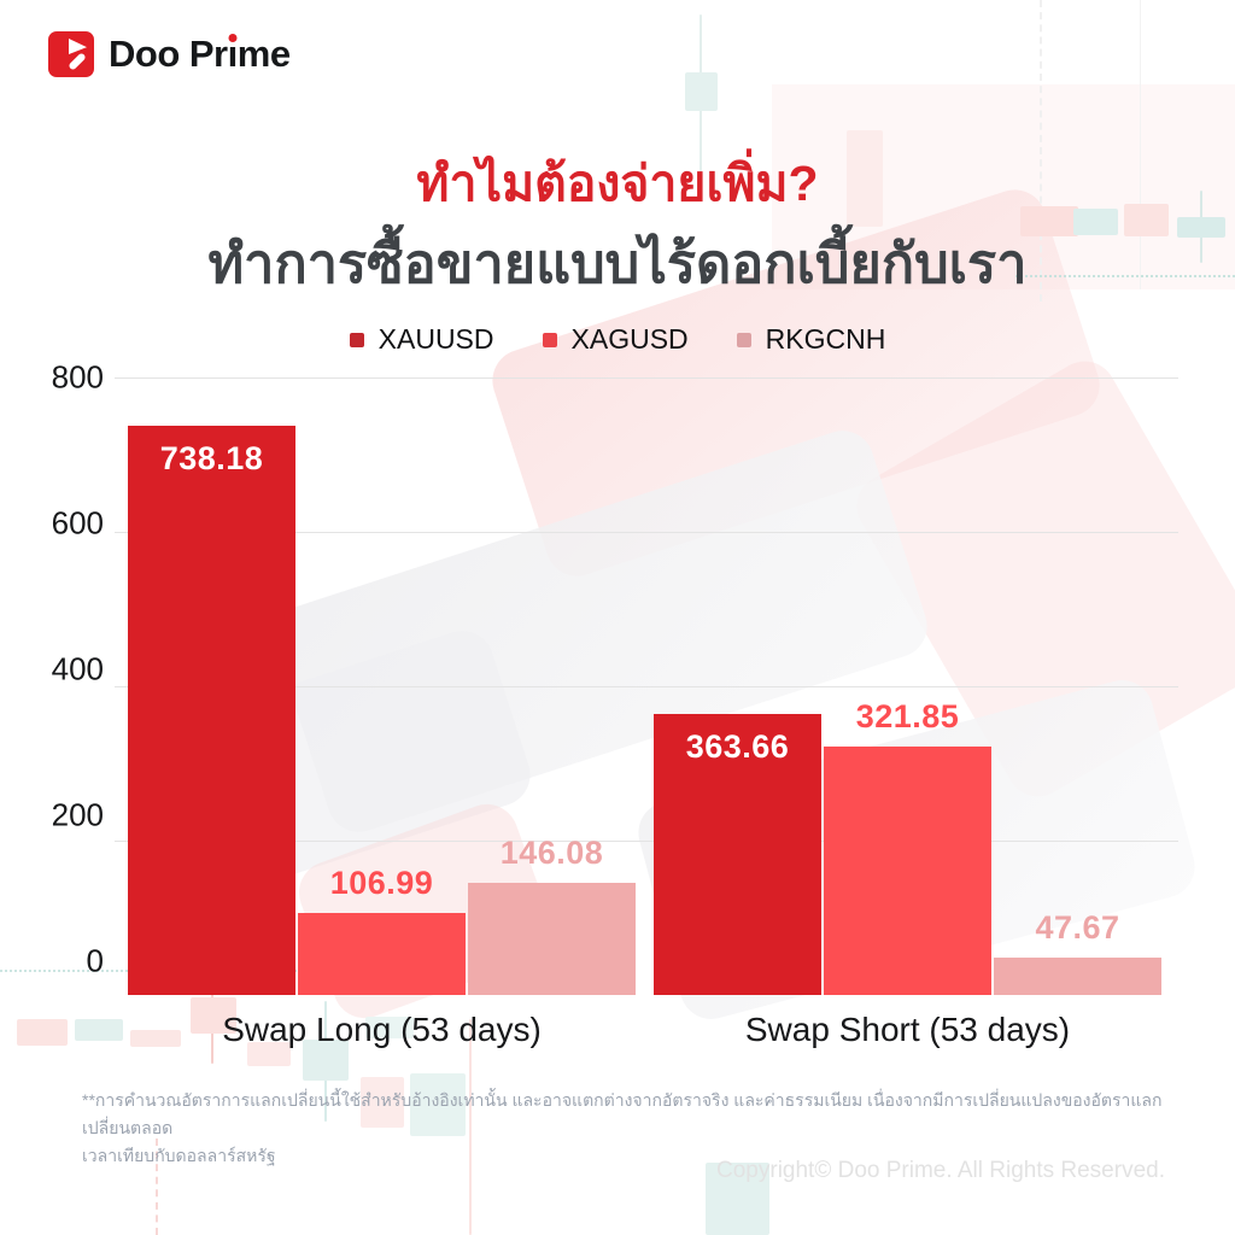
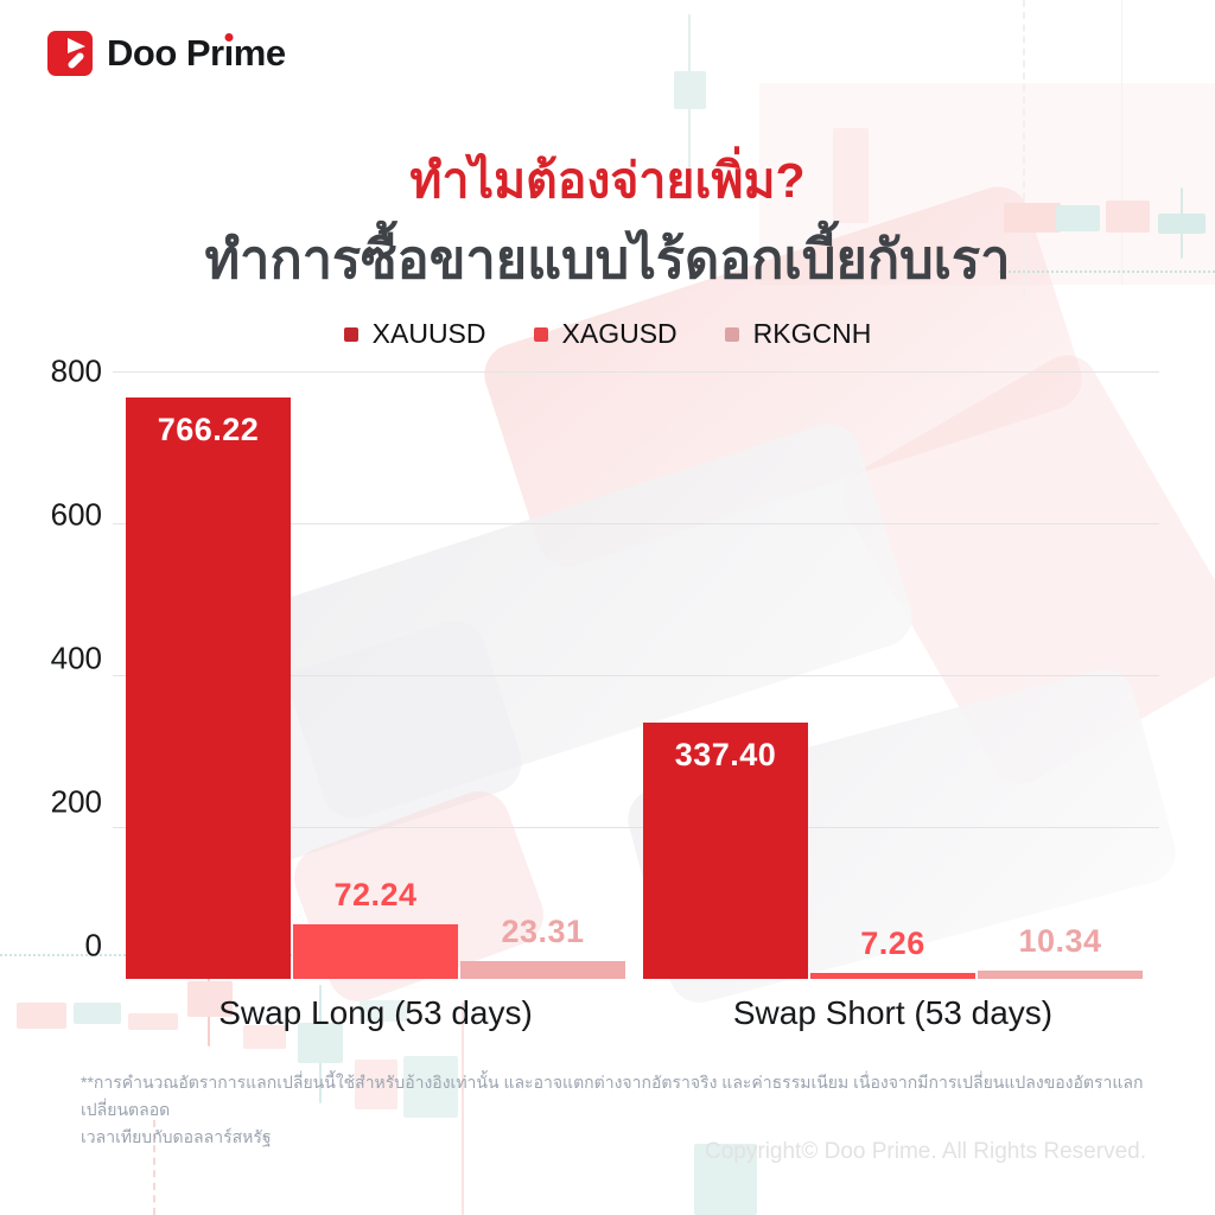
XAUUSD/Swap Long (53 days): 738.18 -> 766.22
XAGUSD/Swap Long (53 days): 106.99 -> 72.24
RKGCNH/Swap Long (53 days): 146.08 -> 23.31
XAUUSD/Swap Short (53 days): 363.66 -> 337.40
XAGUSD/Swap Short (53 days): 321.85 -> 7.26
RKGCNH/Swap Short (53 days): 47.67 -> 10.34
